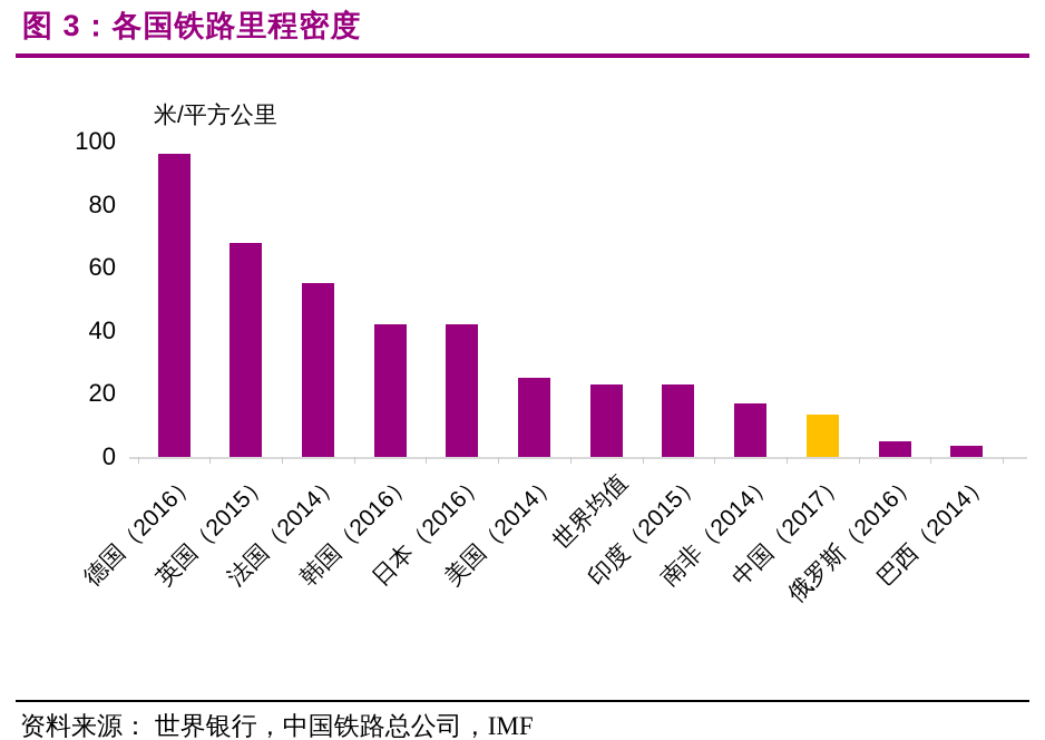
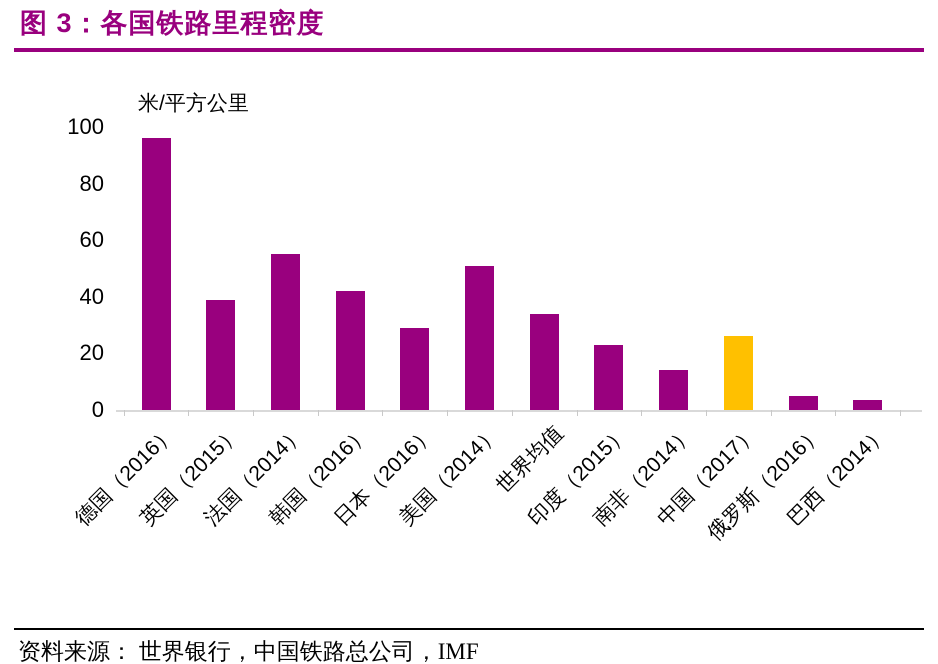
英国（2015）: 68 -> 39
日本（2016）: 42 -> 29
美国（2014）: 25 -> 51
世界均值: 23 -> 34
南非（2014）: 17 -> 14
中国（2017）: 14 -> 26
